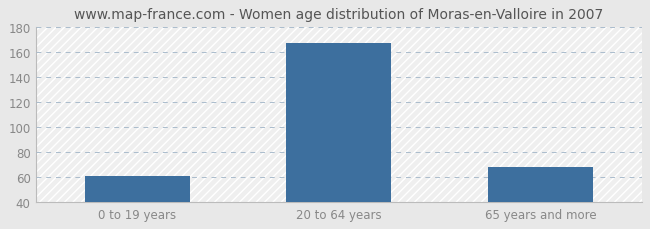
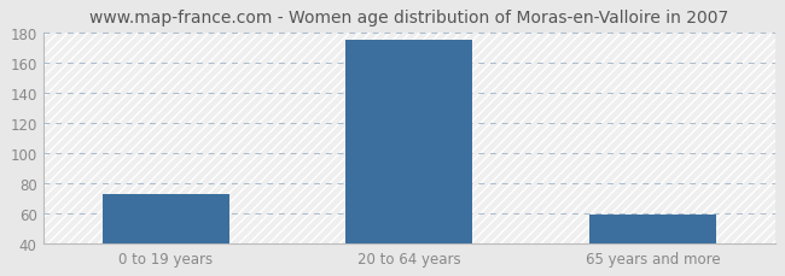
0 to 19 years: 61 -> 73
20 to 64 years: 167 -> 175
65 years and more: 68 -> 59
